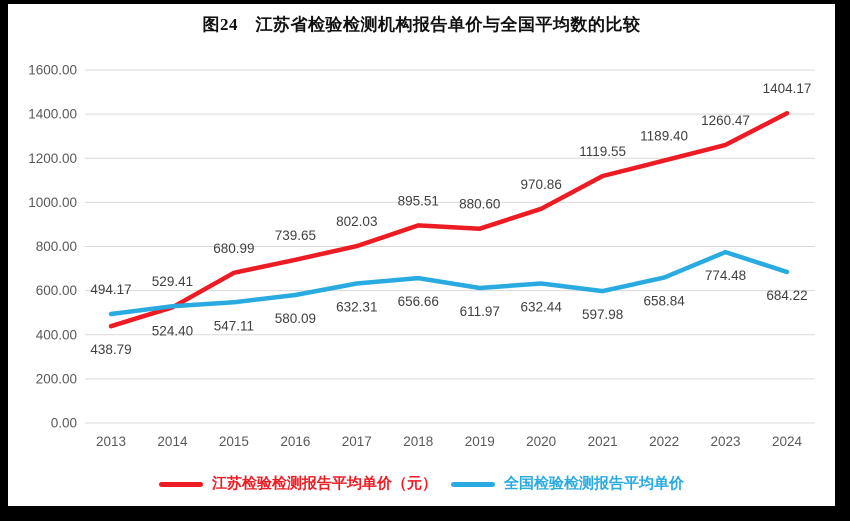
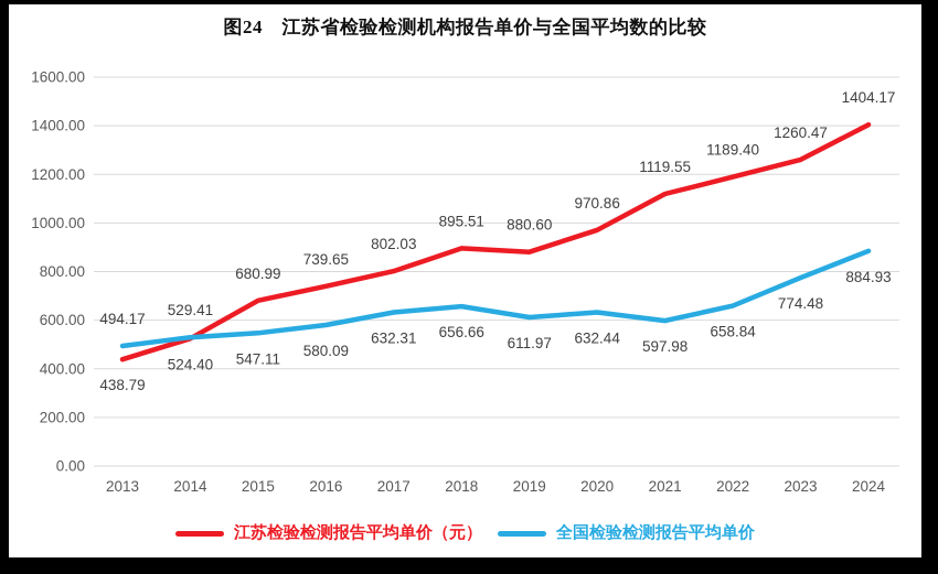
全国检验检测报告平均单价/2024: 684.22 -> 884.93
